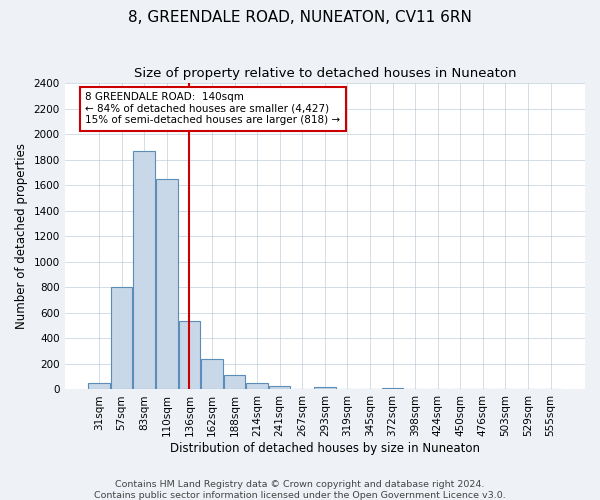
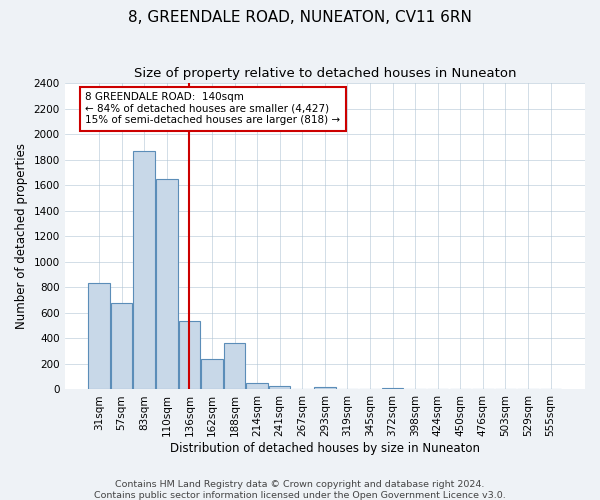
31sqm: 50 -> 830
57sqm: 800 -> 680
188sqm: 110 -> 360
